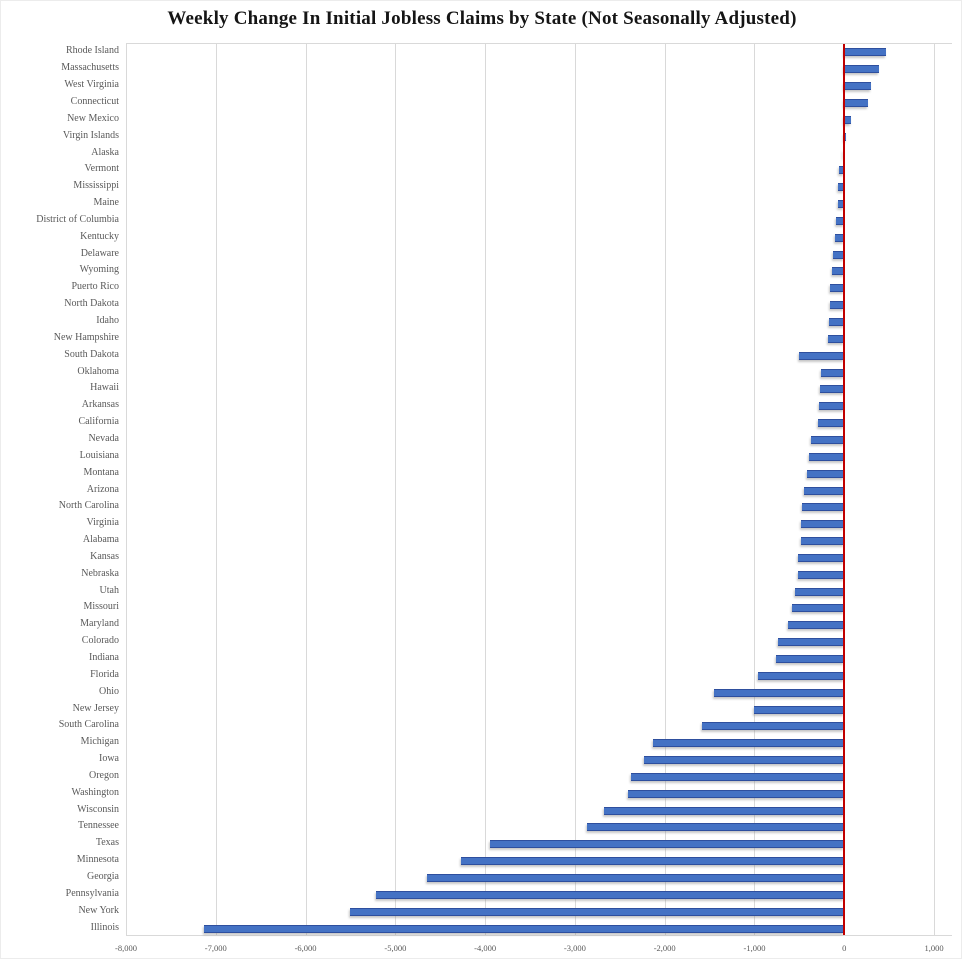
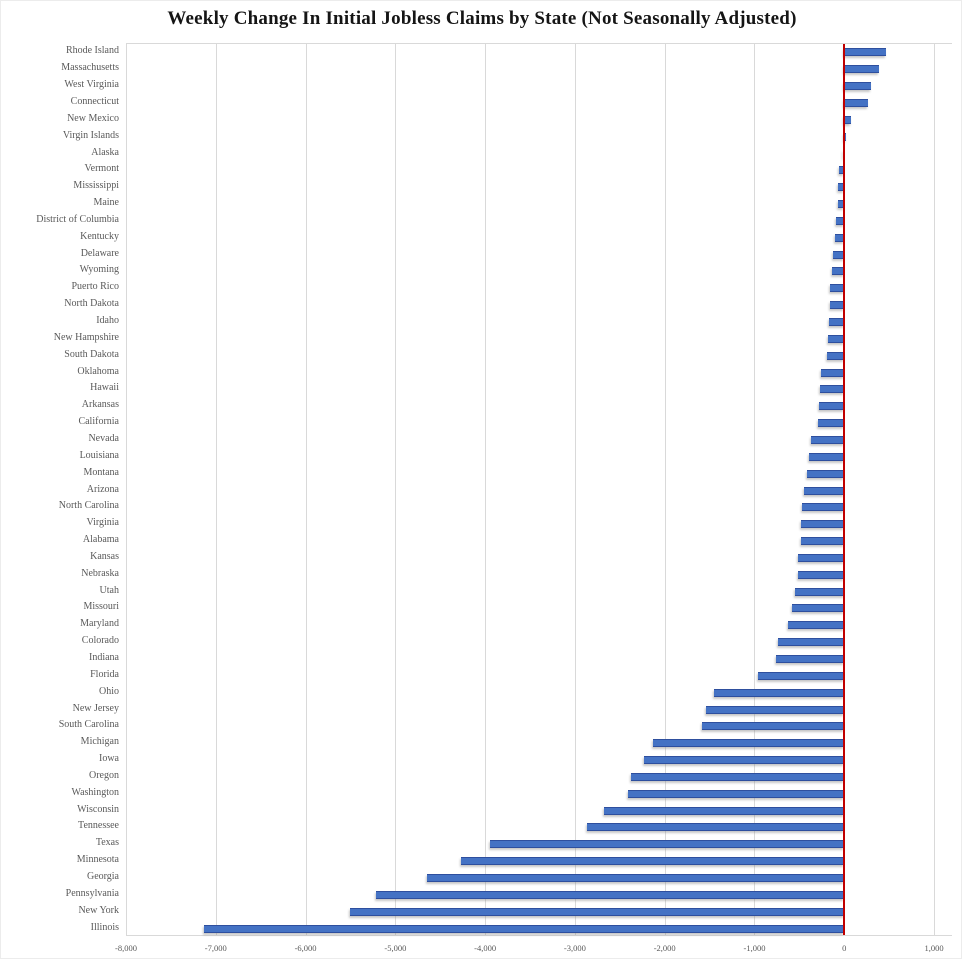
South Dakota: -500 -> -200
New Jersey: -1000 -> -1500
